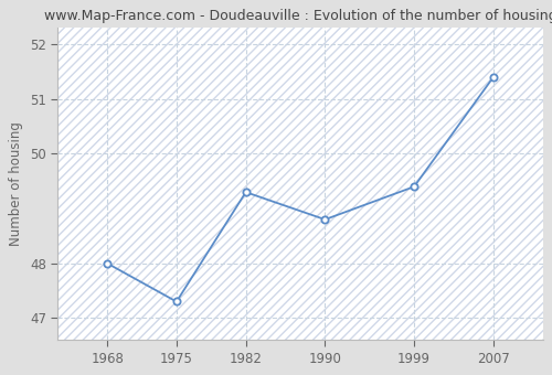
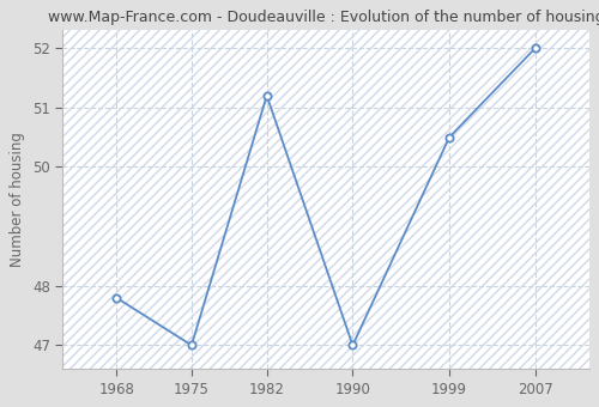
1968: 48.0 -> 47.8
1975: 47.3 -> 47.0
1982: 49.3 -> 51.2
1990: 48.8 -> 47.0
1999: 49.4 -> 50.5
2007: 51.4 -> 52.0
